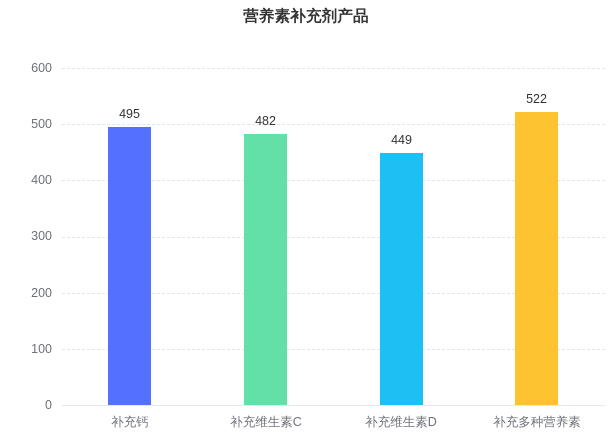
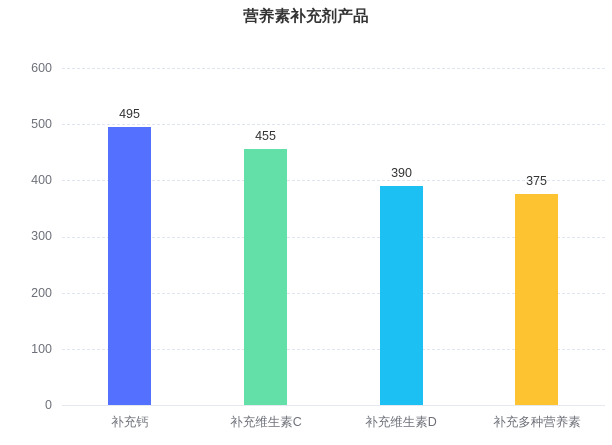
补充维生素C: 482 -> 455
补充维生素D: 449 -> 390
补充多种营养素: 522 -> 375
